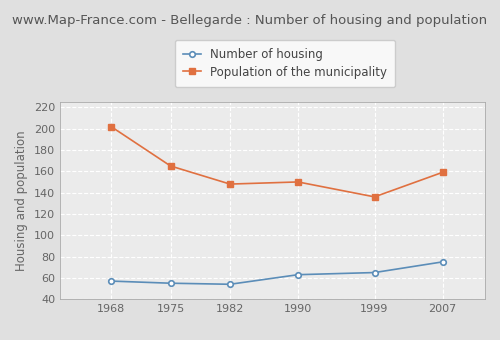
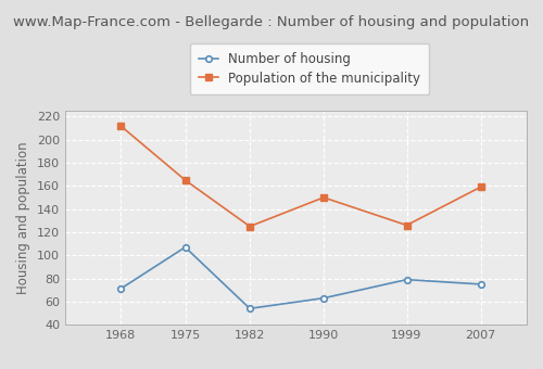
Number of housing/1968: 57 -> 71
Population of the municipality/1968: 202 -> 212
Number of housing/1975: 55 -> 107
Population of the municipality/1982: 148 -> 125
Number of housing/1999: 65 -> 79
Population of the municipality/1999: 136 -> 126
